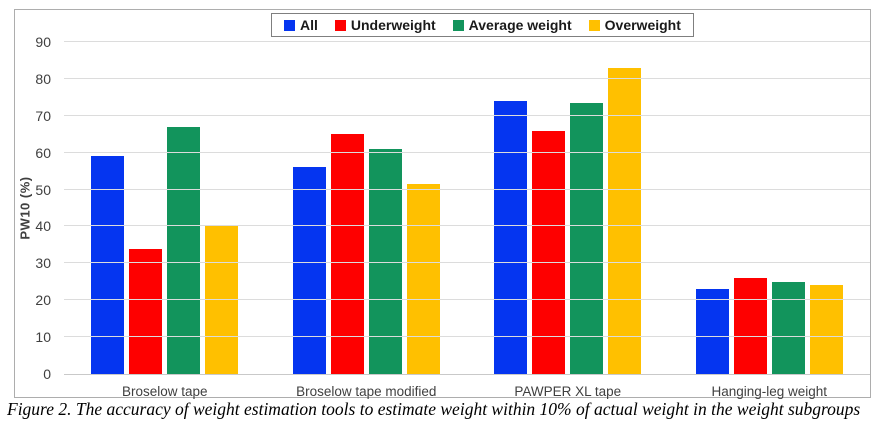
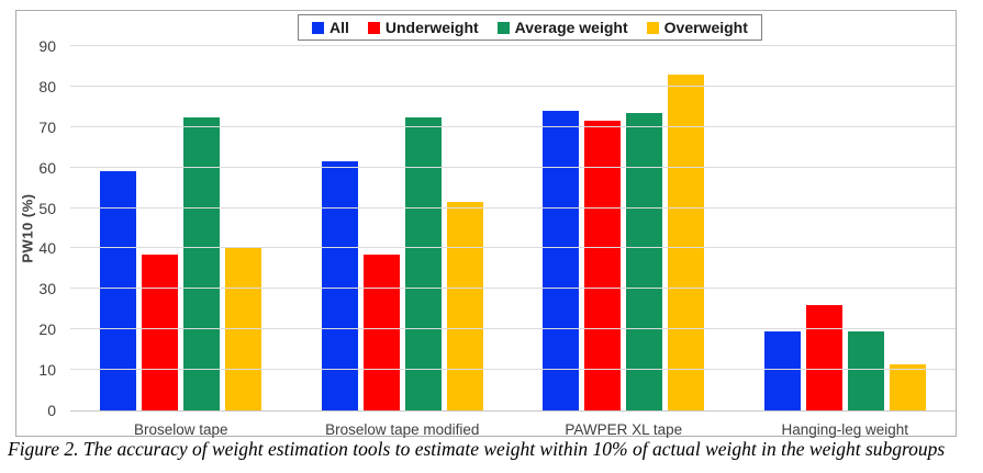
Underweight/Broselow tape: 34 -> 38
Average weight/Broselow tape: 67 -> 72
All/Broselow tape modified: 56 -> 62
Underweight/Broselow tape modified: 65 -> 38
Average weight/Broselow tape modified: 61 -> 72
Underweight/PAWPER XL tape: 66 -> 72
All/Hanging-leg weight: 23 -> 20
Average weight/Hanging-leg weight: 25 -> 20
Overweight/Hanging-leg weight: 24 -> 12
